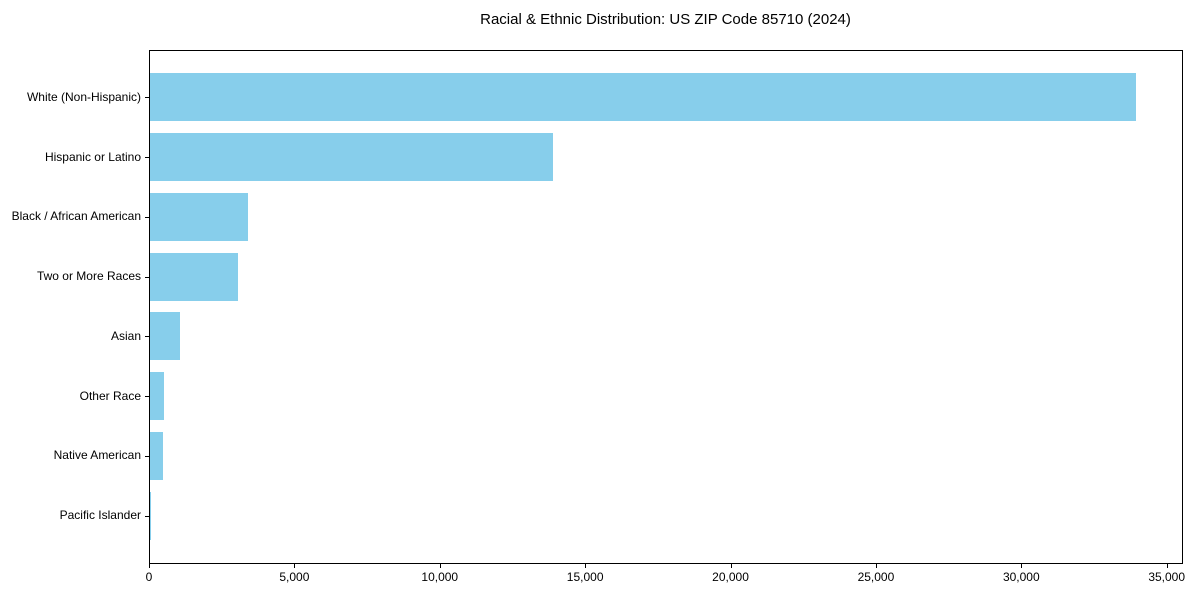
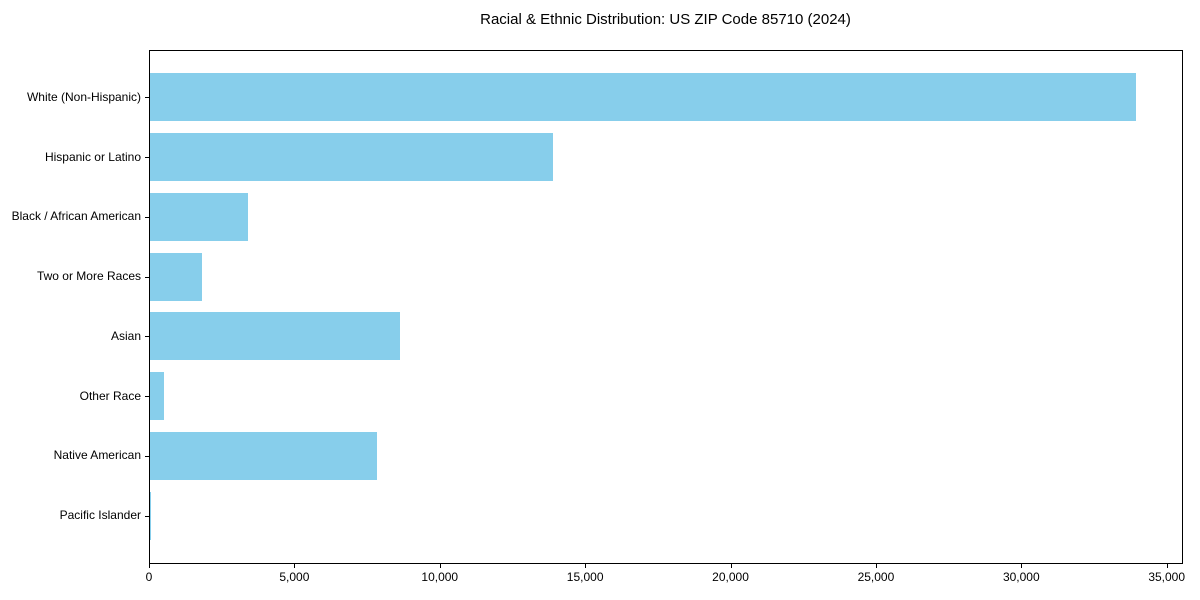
Two or More Races: 3000 -> 1800
Asian: 1000 -> 8600
Native American: 400 -> 7800
